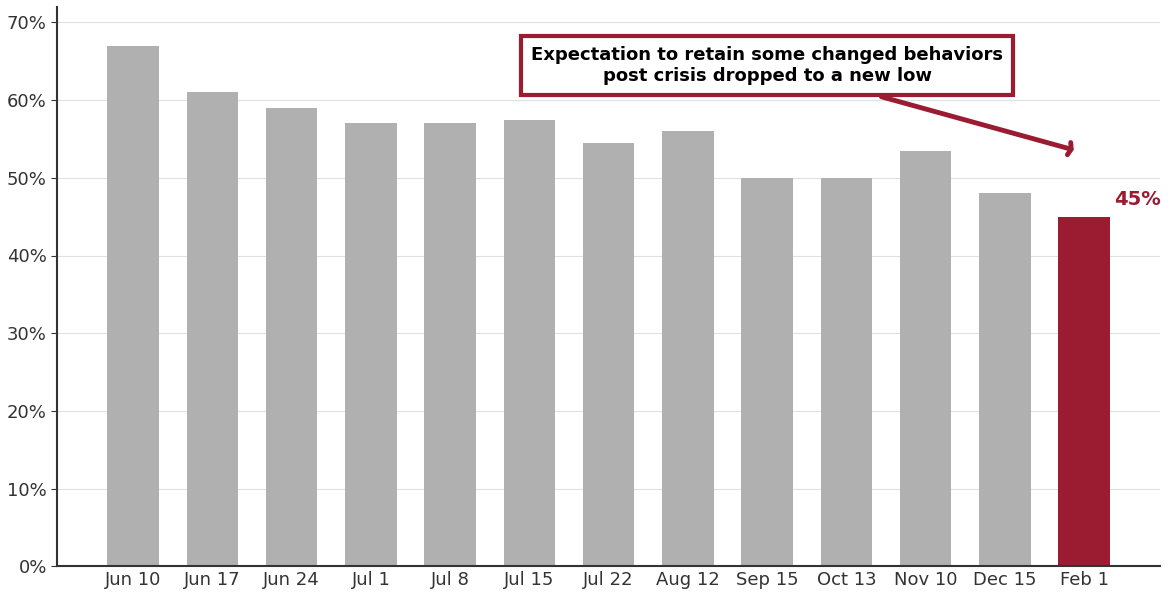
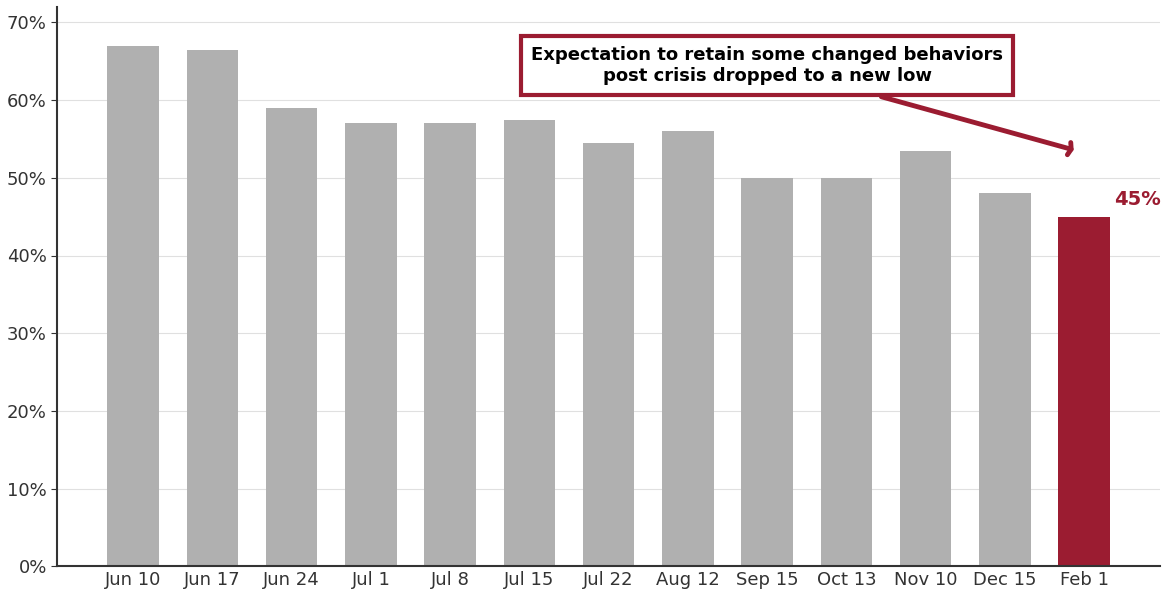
Jun 17: 61.0% -> 66.4%
